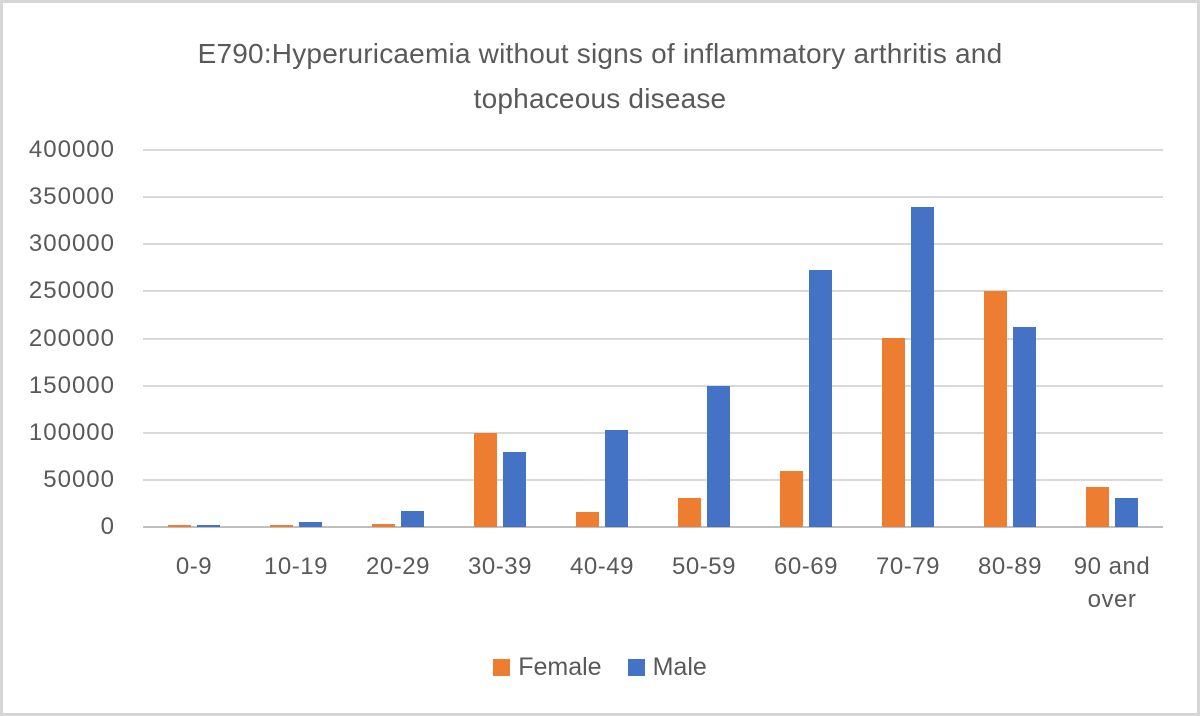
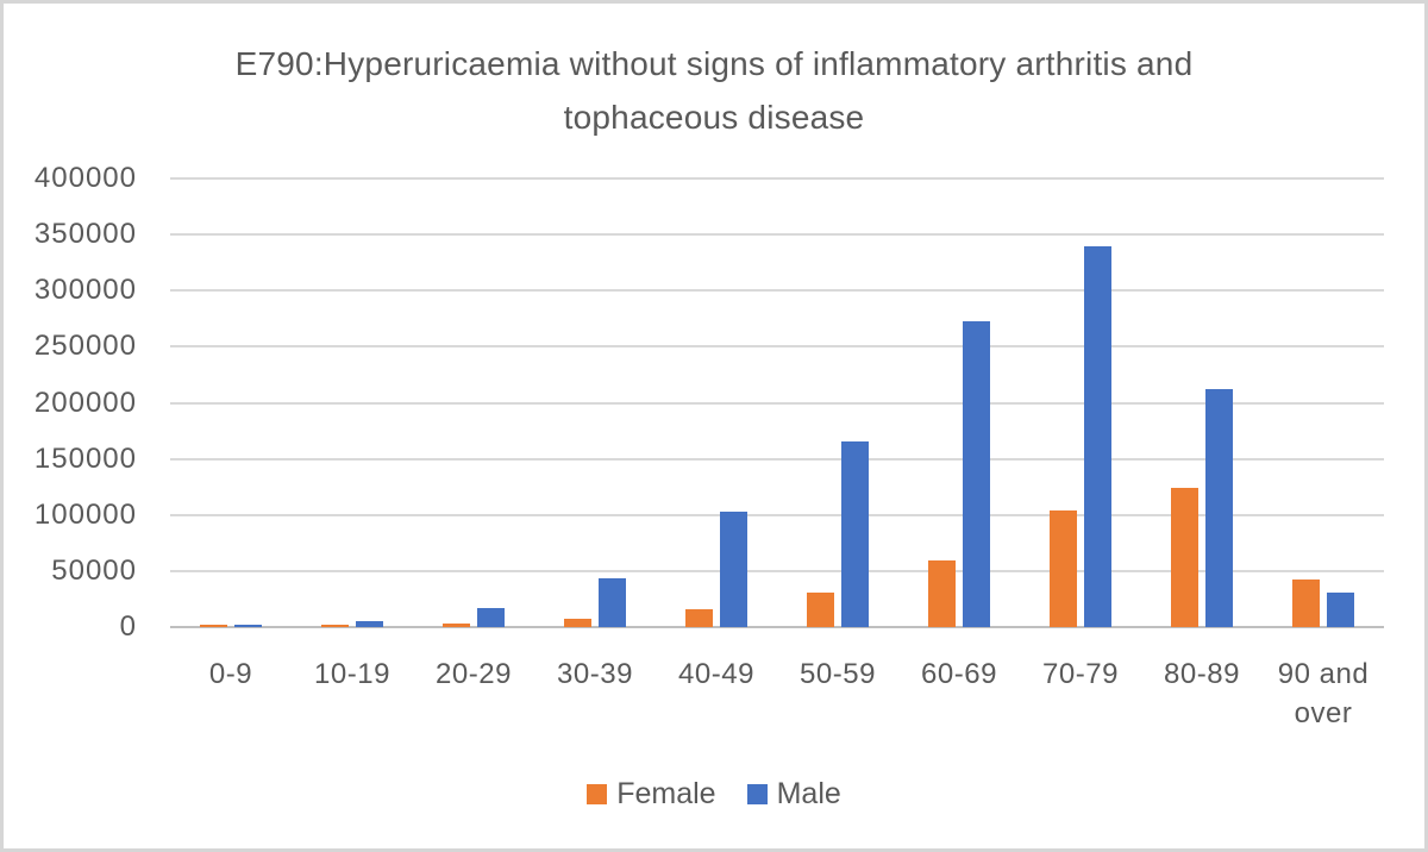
Female/30-39: 100000 -> 10000
Male/30-39: 80000 -> 40000
Male/50-59: 150000 -> 170000
Female/70-79: 200000 -> 100000
Female/80-89: 250000 -> 120000
